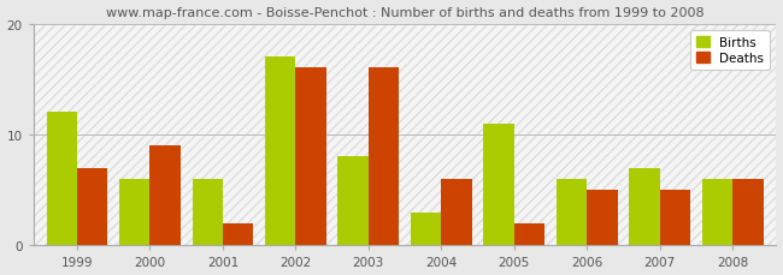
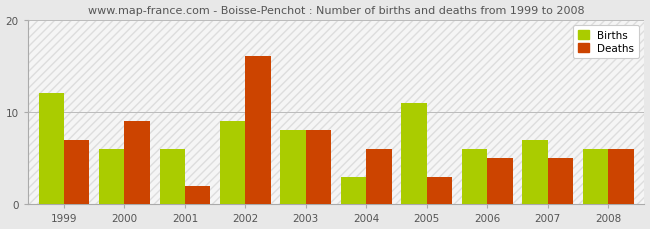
Births/2002: 17 -> 9
Deaths/2003: 16 -> 8
Deaths/2005: 2 -> 3
